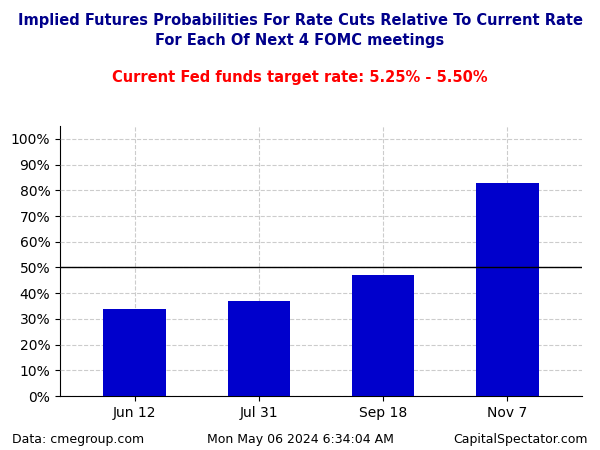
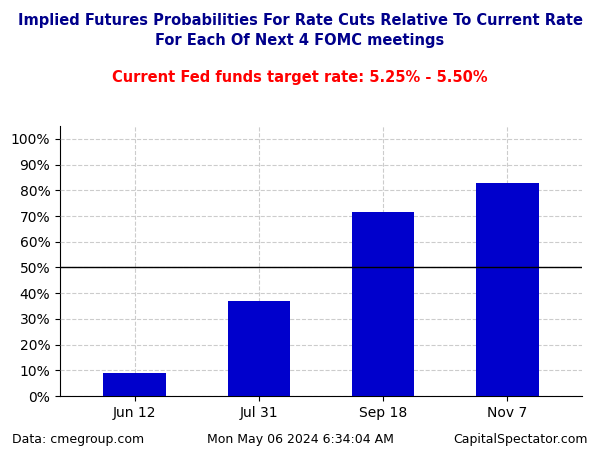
Jun 12: 34.0% -> 9.0%
Sep 18: 47.0% -> 71.5%
